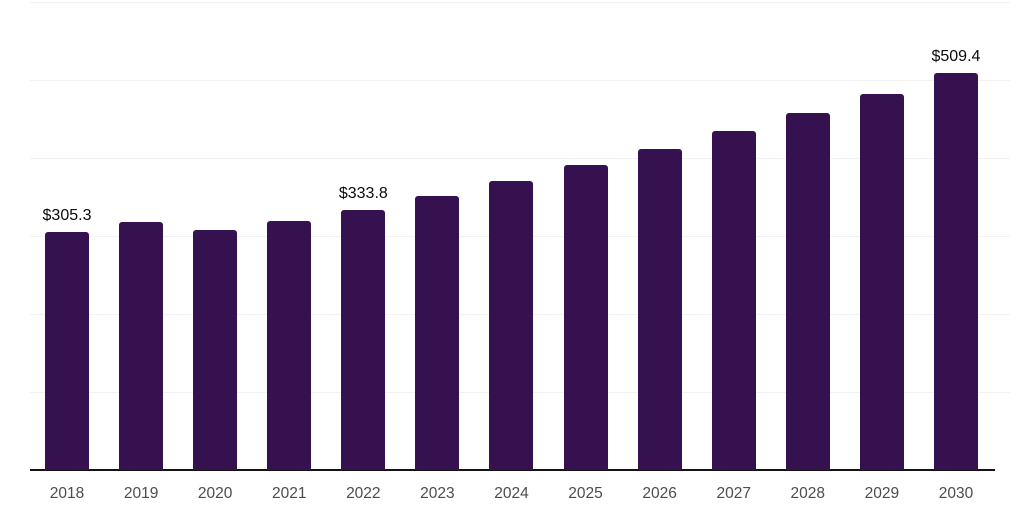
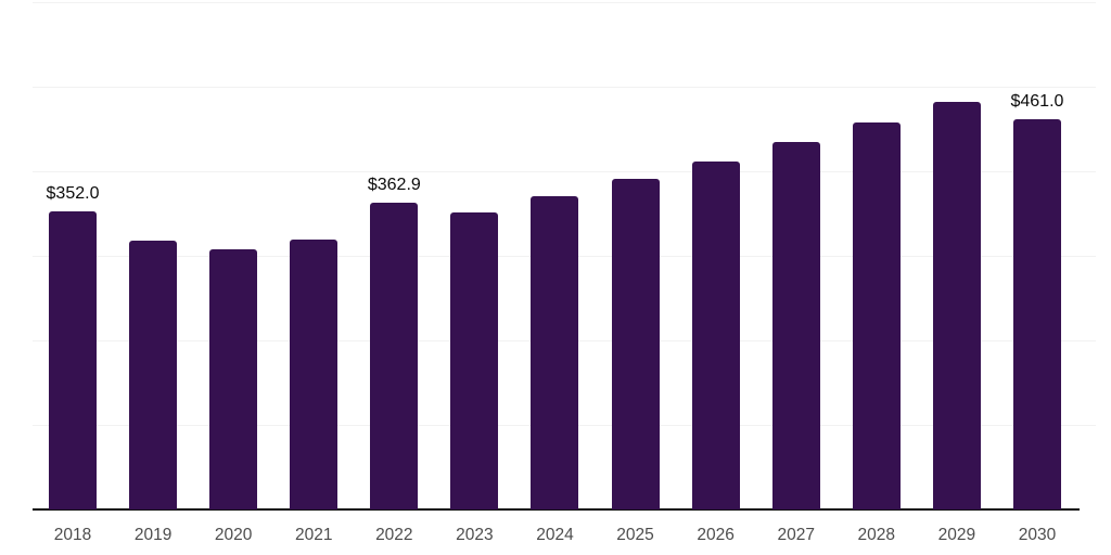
2018: $305.3 -> $352.0
2022: $333.8 -> $362.9
2030: $509.4 -> $461.0
